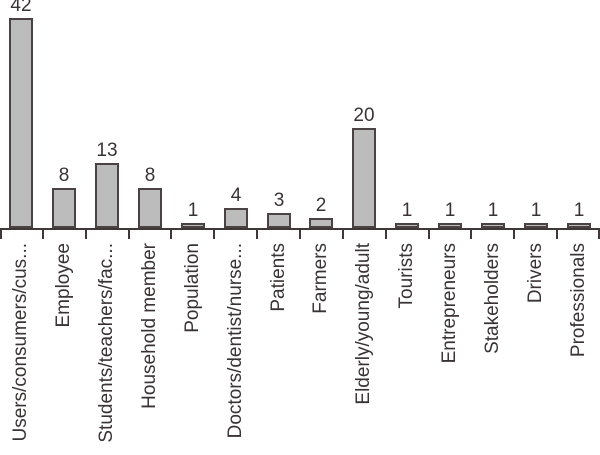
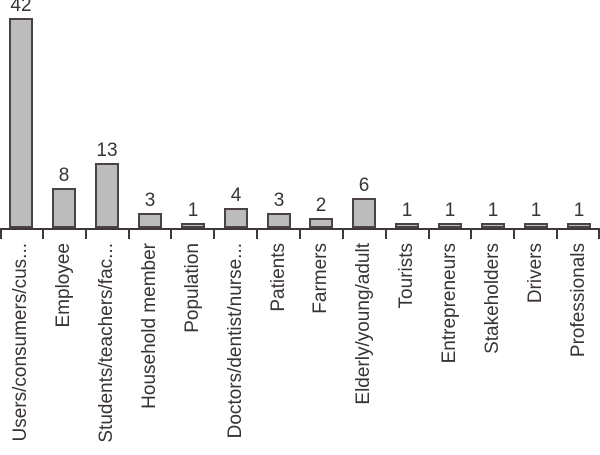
Household member: 8 -> 3
Elderly/young/adult: 20 -> 6
